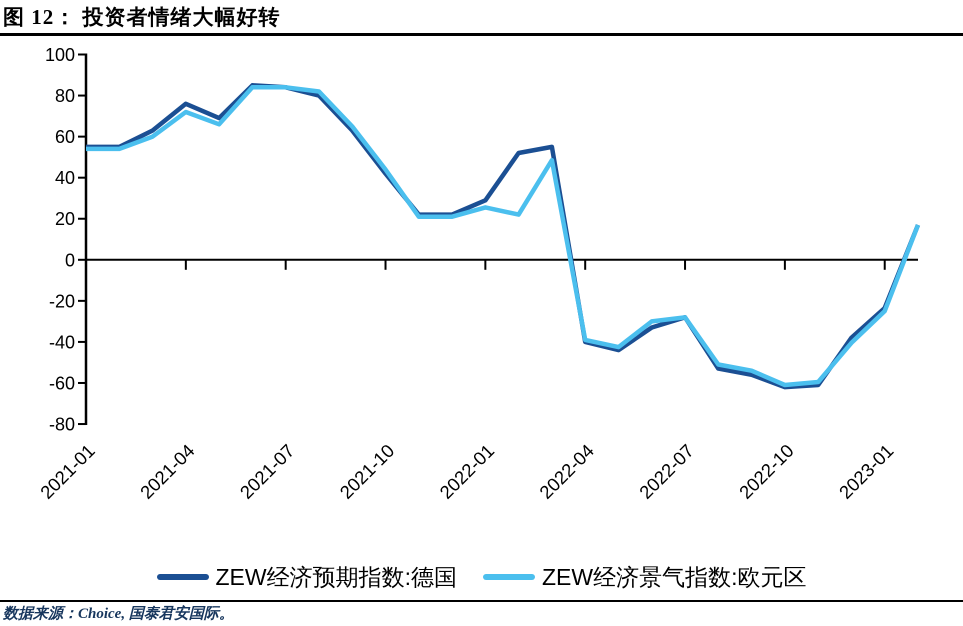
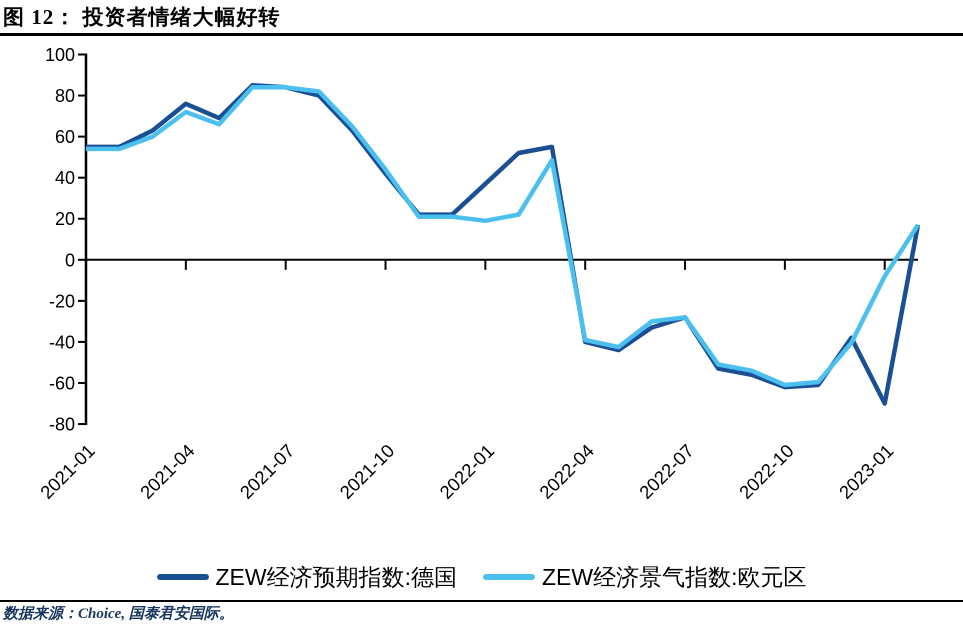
ZEW经济预期指数:德国/2022-01: 29 -> 37
ZEW经济景气指数:欧元区/2022-01: 26 -> 19
ZEW经济预期指数:德国/2023-01: -24 -> -70
ZEW经济景气指数:欧元区/2023-01: -25 -> -8
